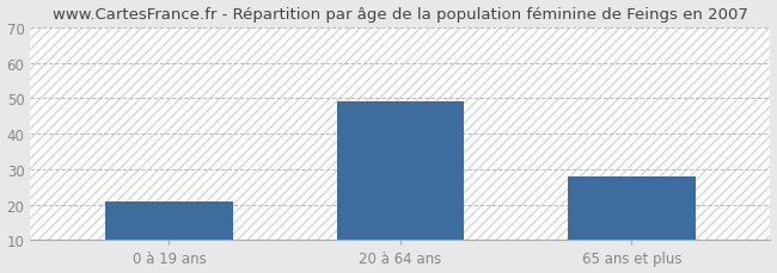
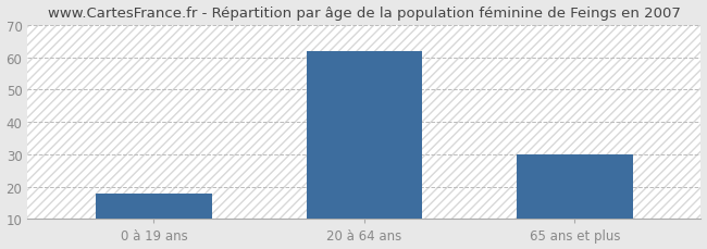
0 à 19 ans: 21 -> 18
20 à 64 ans: 49 -> 62
65 ans et plus: 28 -> 30
